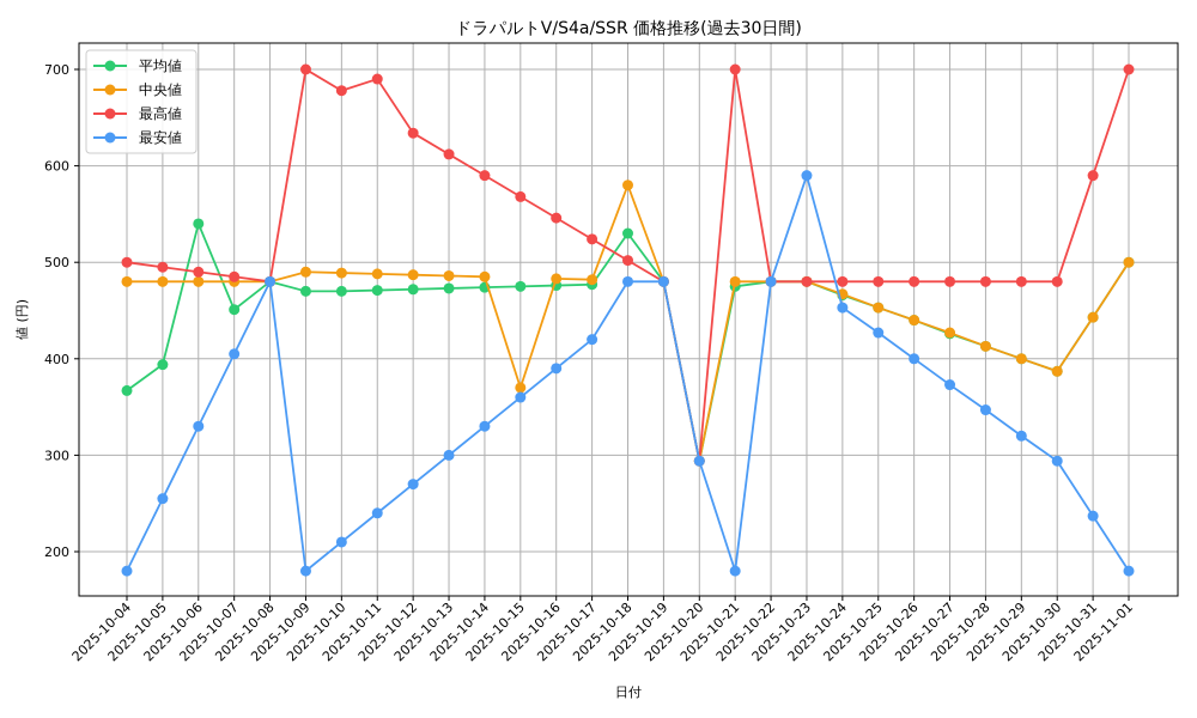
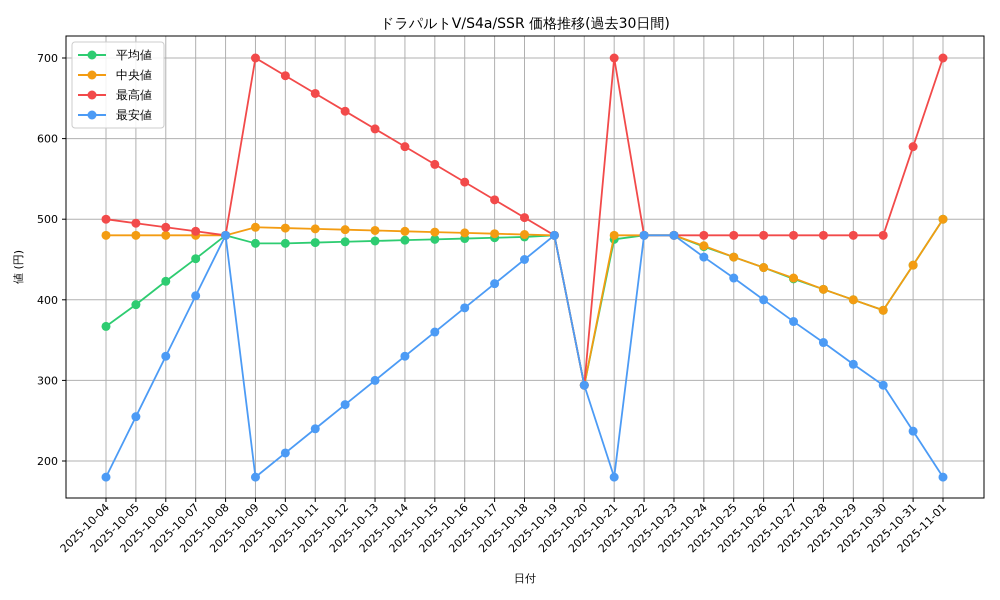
平均値/2025-10-06: 540 -> 420
最高値/2025-10-11: 690 -> 660
中央値/2025-10-15: 370 -> 480
平均値/2025-10-18: 530 -> 480
中央値/2025-10-18: 580 -> 480
最安値/2025-10-18: 480 -> 450
最安値/2025-10-23: 590 -> 480
